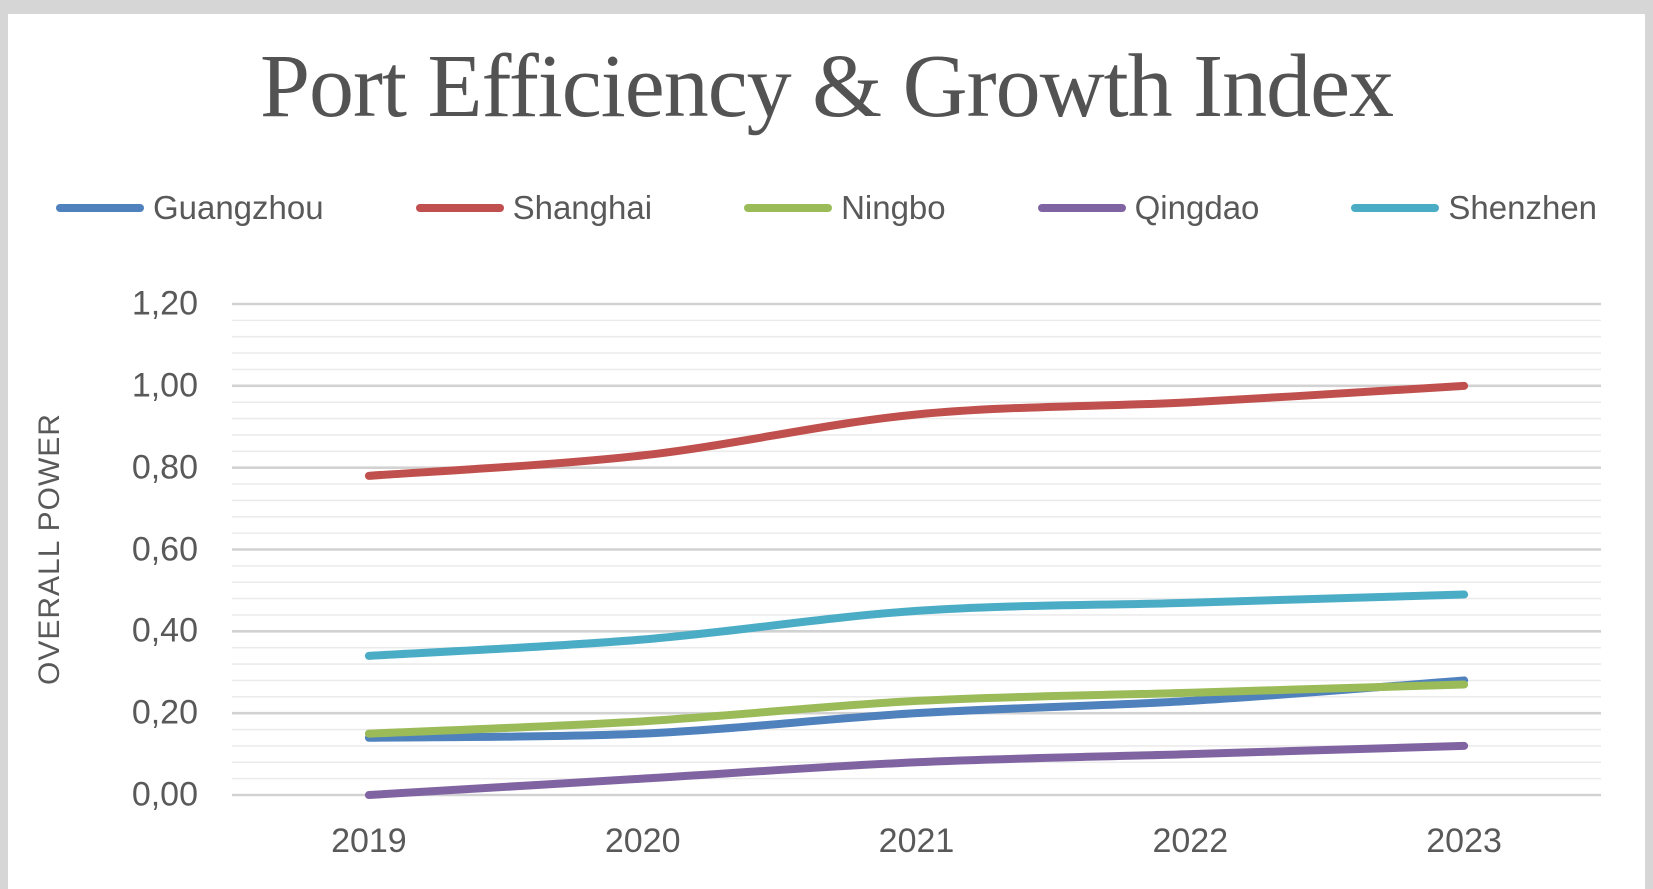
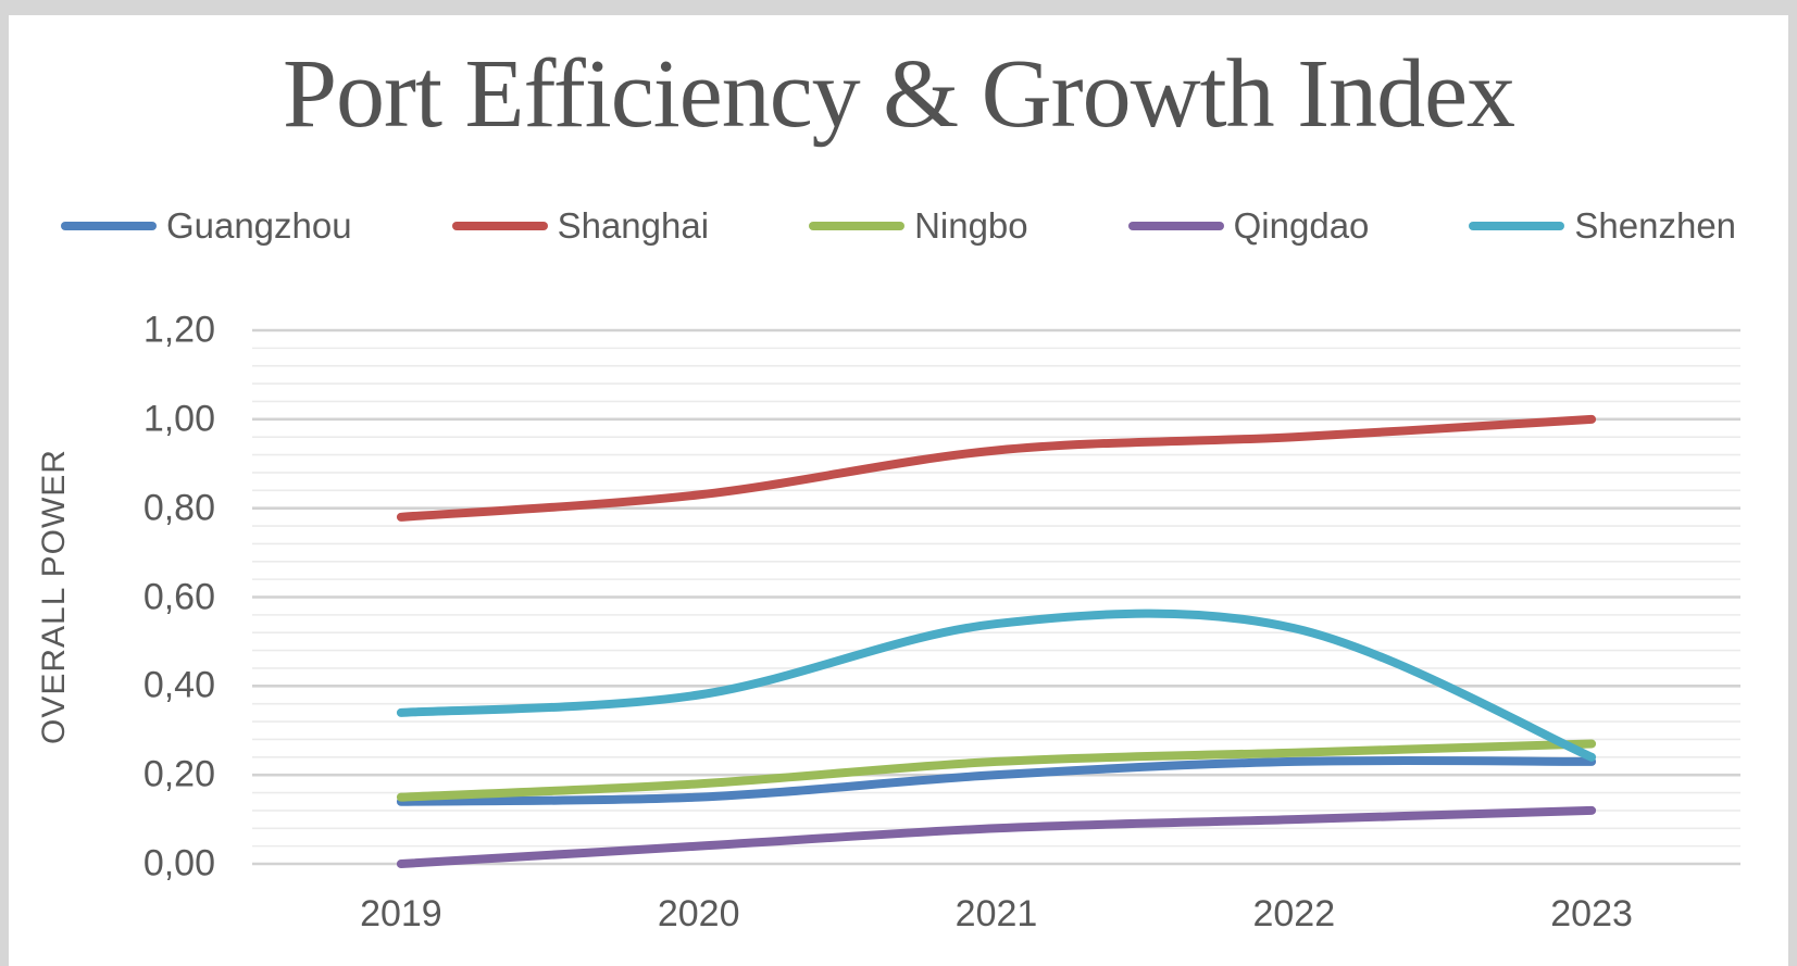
Shenzhen/2021: 0,45 -> 0,54
Shenzhen/2022: 0,47 -> 0,53
Guangzhou/2023: 0,28 -> 0,23
Shenzhen/2023: 0,49 -> 0,24
